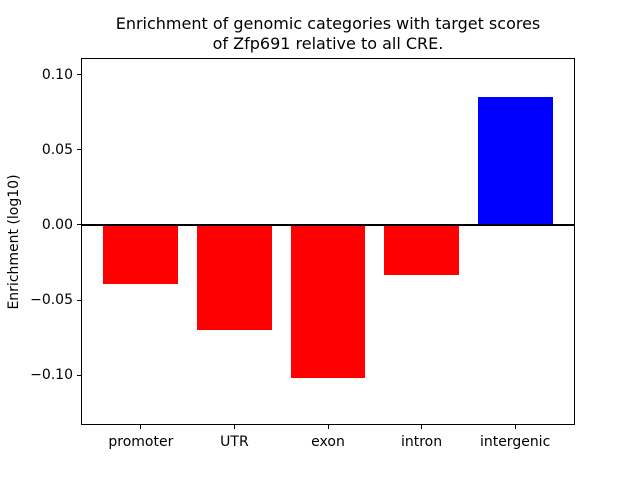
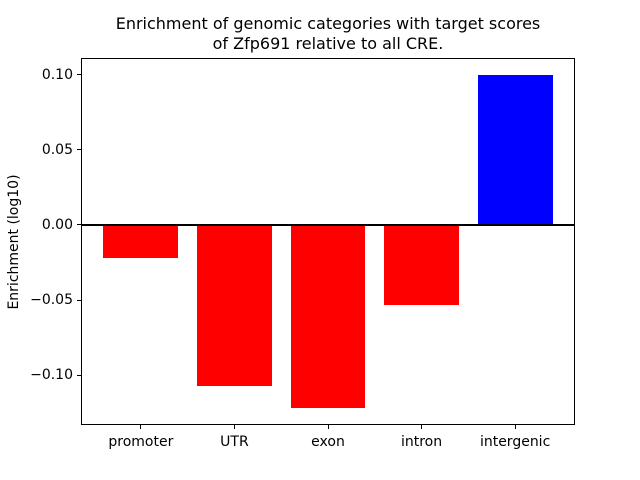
promoter: -0.039 -> -0.022
UTR: -0.070 -> -0.107
exon: -0.102 -> -0.122
intron: -0.033 -> -0.053
intergenic: 0.085 -> 0.100
